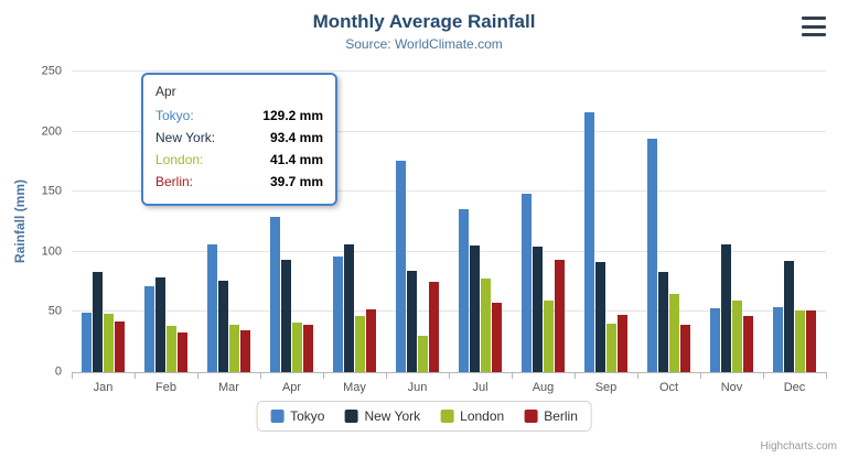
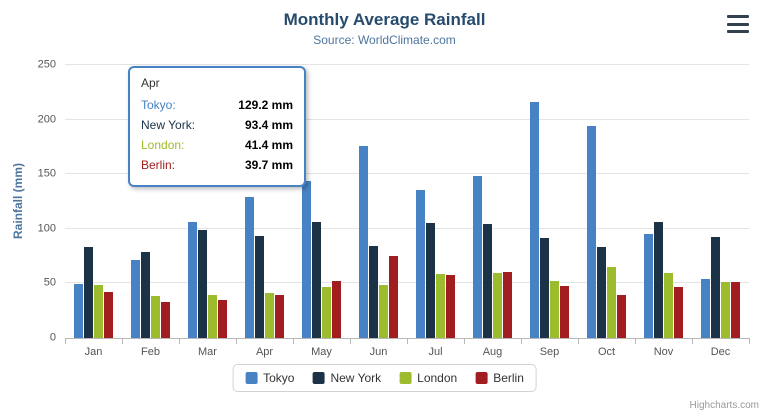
New York/Mar: 76 -> 98
Tokyo/May: 96 -> 144
London/Jun: 30 -> 48
London/Jul: 78 -> 59
Berlin/Aug: 93 -> 60
London/Sep: 40 -> 52
Tokyo/Nov: 53 -> 96
